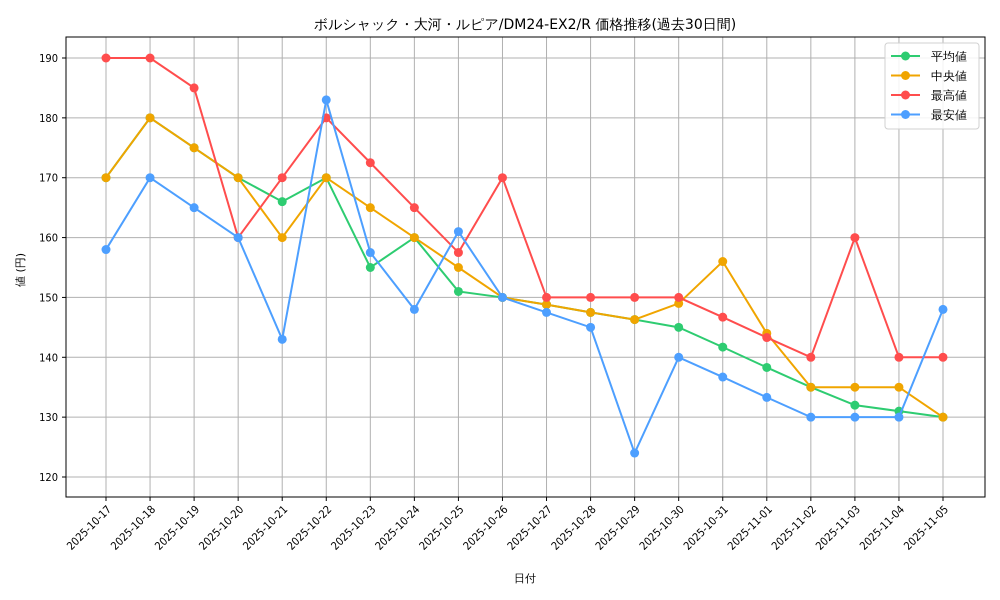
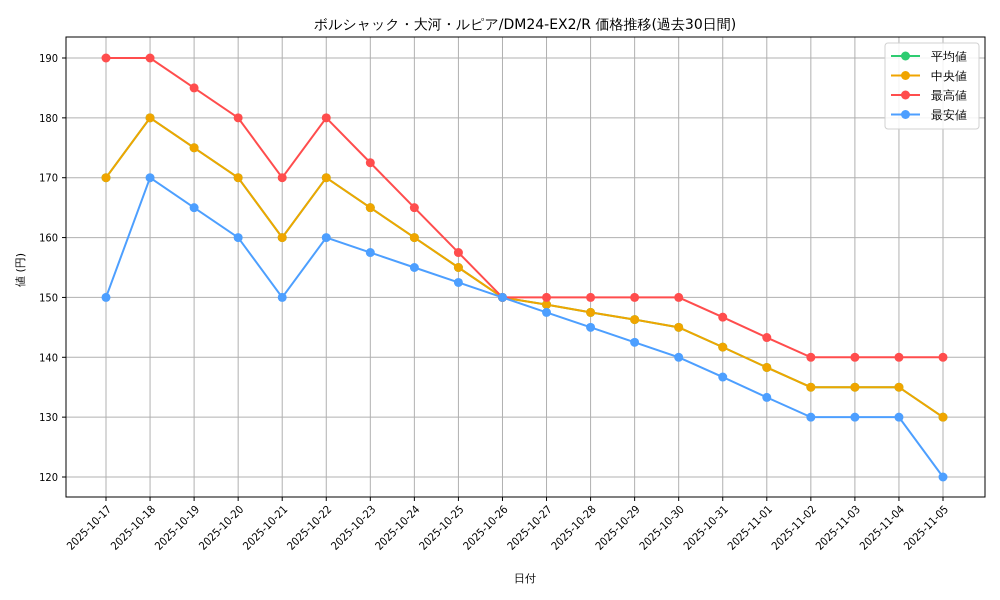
最安値/2025-10-17: 158 -> 150
最高値/2025-10-20: 160 -> 180
平均値/2025-10-21: 166 -> 160
最安値/2025-10-21: 143 -> 150
最安値/2025-10-22: 183 -> 160
平均値/2025-10-23: 155 -> 165
最安値/2025-10-24: 148 -> 155
平均値/2025-10-25: 151 -> 155
最安値/2025-10-25: 161 -> 152
最高値/2025-10-26: 170 -> 150
最安値/2025-10-29: 124 -> 142
中央値/2025-10-30: 149 -> 145
中央値/2025-10-31: 156 -> 142
中央値/2025-11-01: 144 -> 138
平均値/2025-11-03: 132 -> 135
最高値/2025-11-03: 160 -> 140
平均値/2025-11-04: 131 -> 135
最安値/2025-11-05: 148 -> 120
